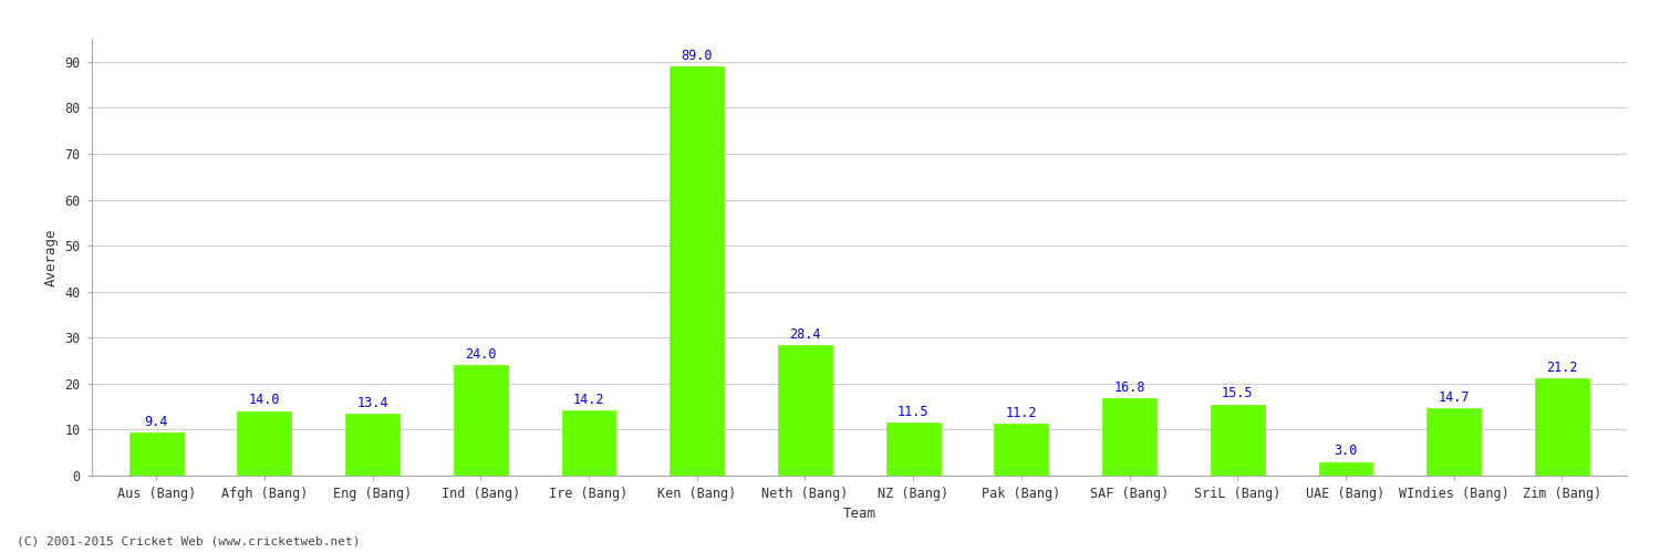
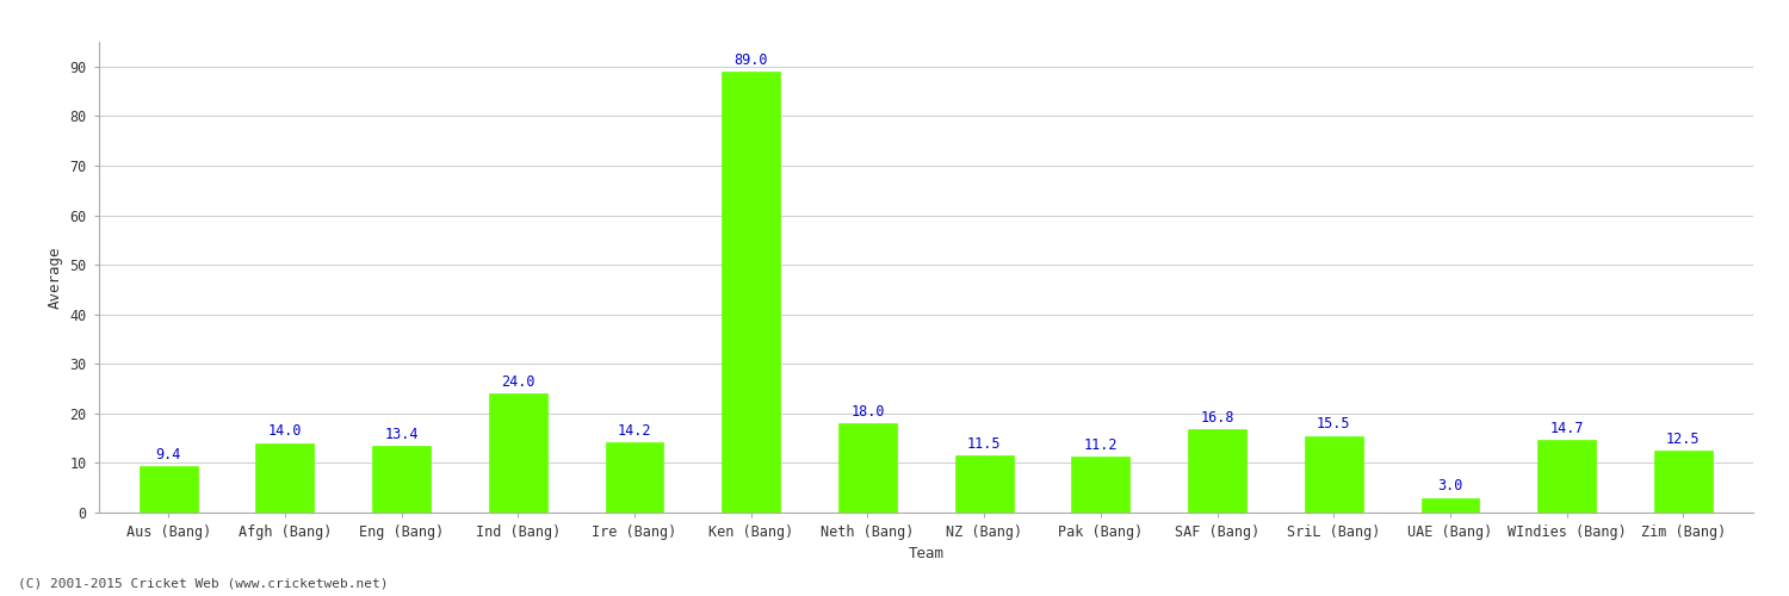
Neth (Bang): 28.4 -> 18.0
Zim (Bang): 21.2 -> 12.5
